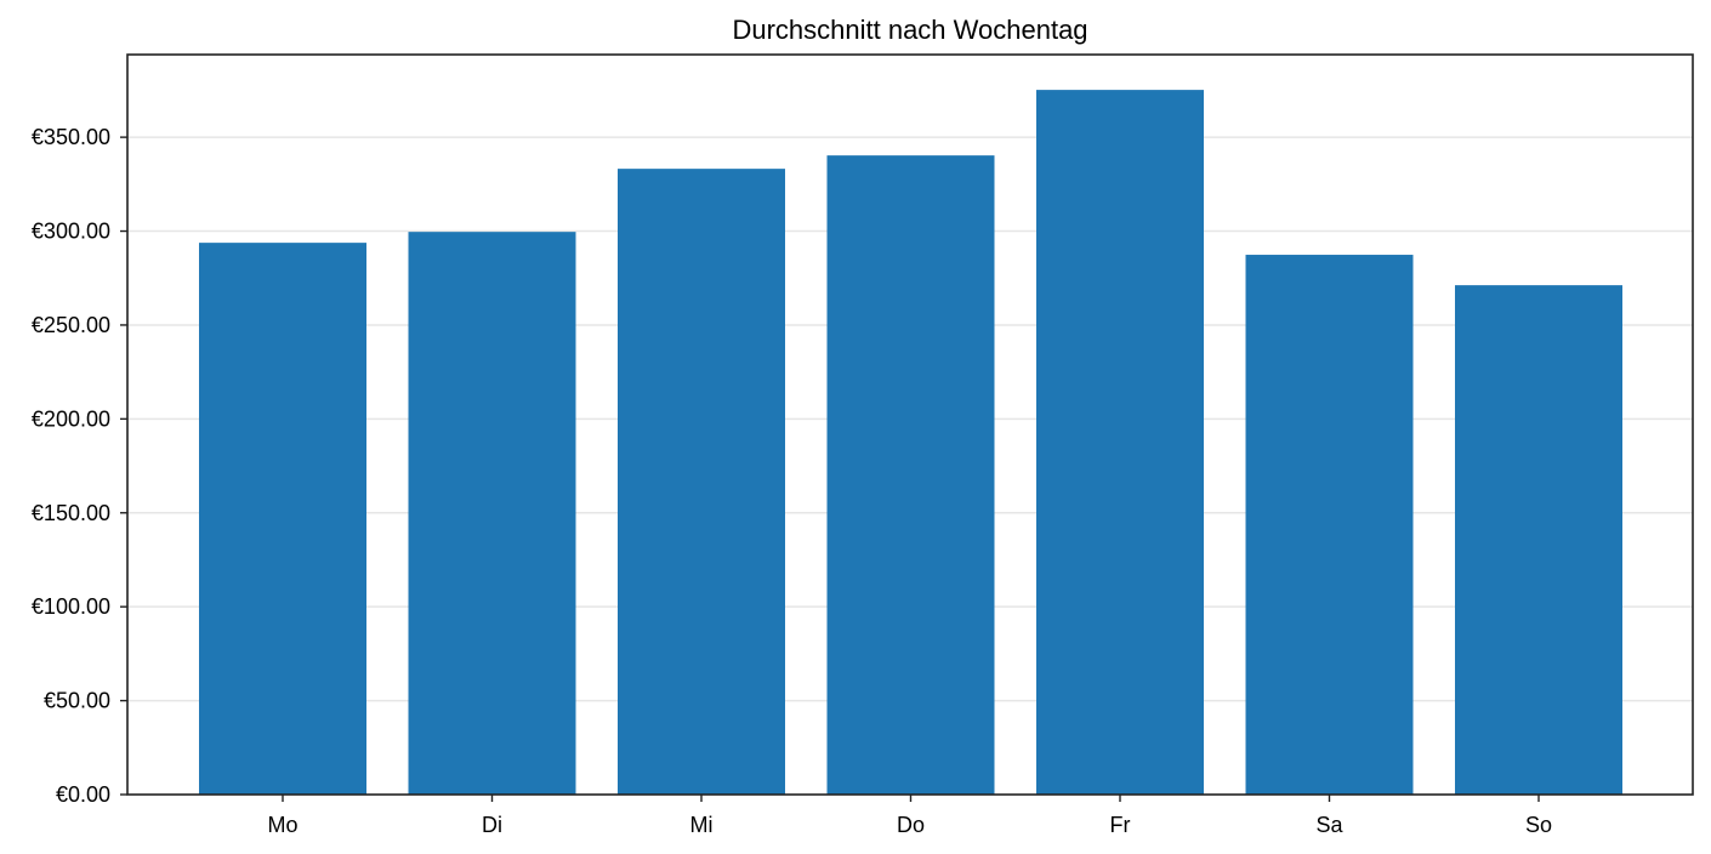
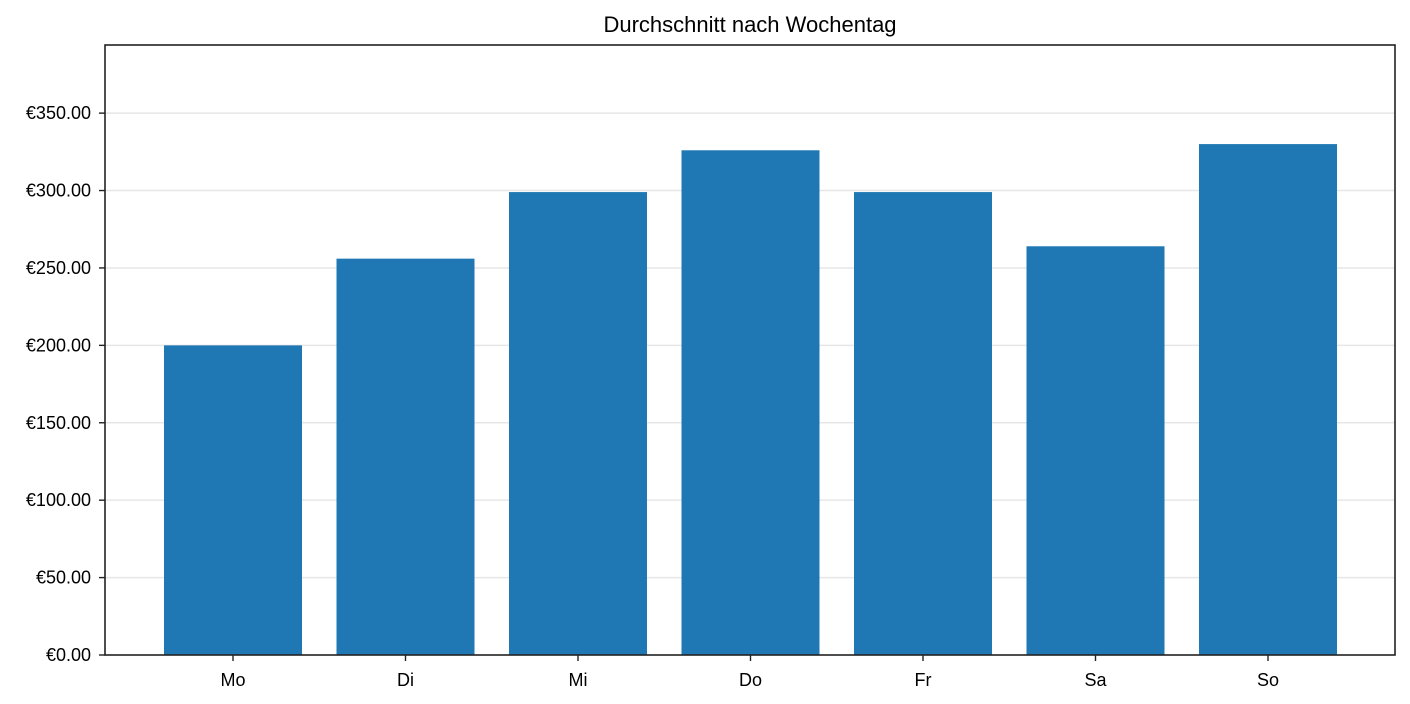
Mo: €294 -> €200
Di: €300 -> €256
Mi: €333 -> €299
Do: €340 -> €326
Fr: €375 -> €299
Sa: €287 -> €264
So: €271 -> €330
